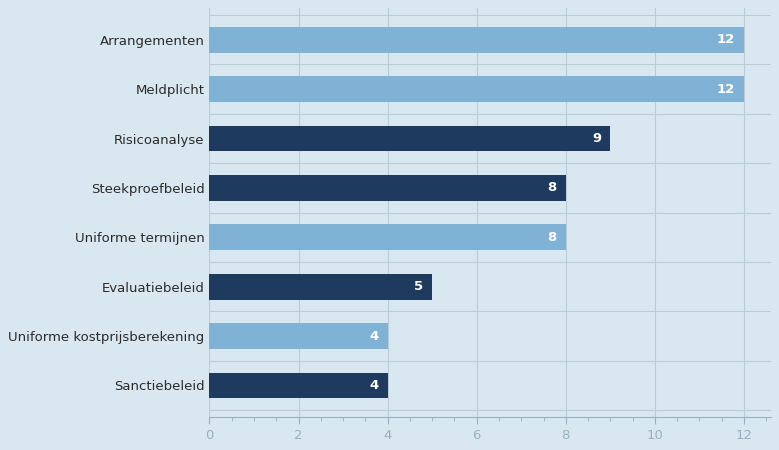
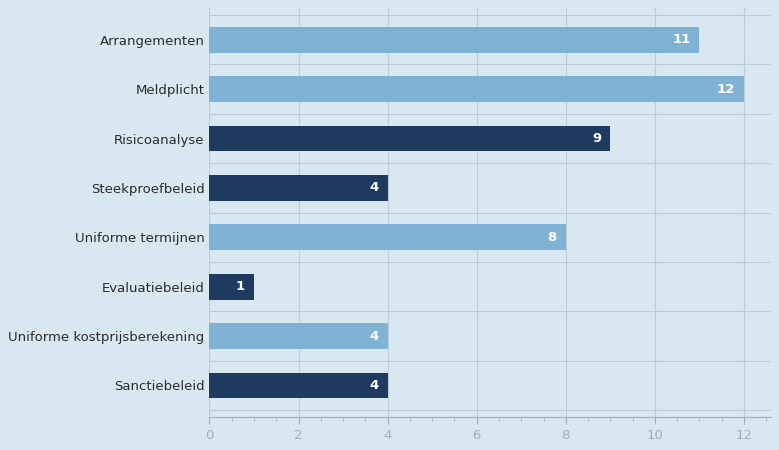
Arrangementen: 12 -> 11
Steekproefbeleid: 8 -> 4
Evaluatiebeleid: 5 -> 1
